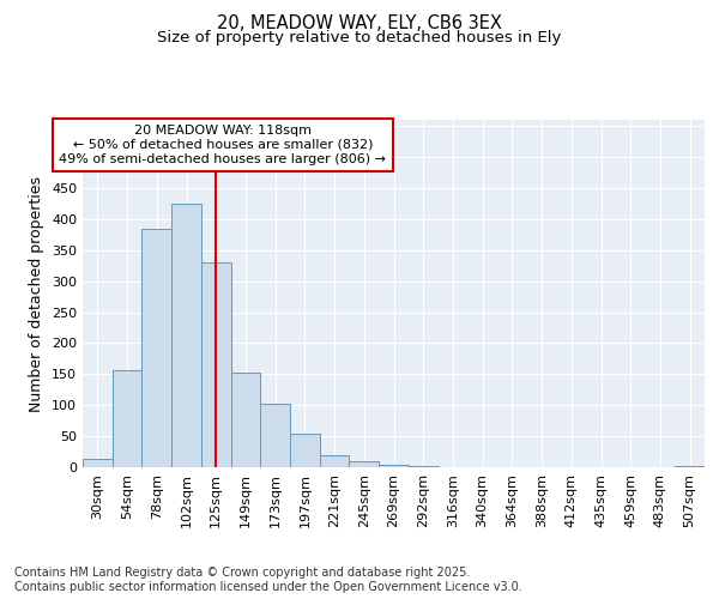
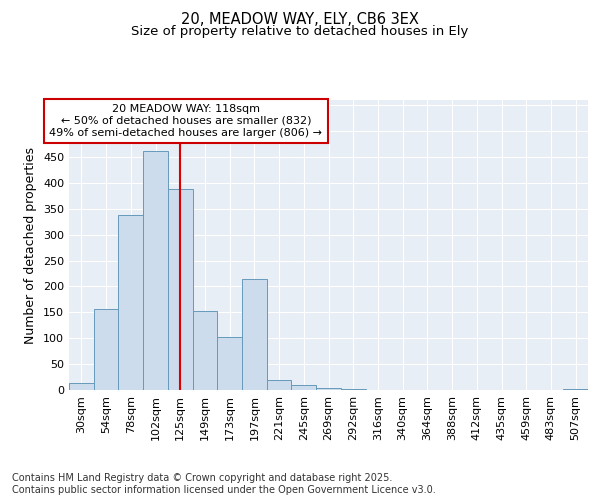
78sqm: 385 -> 338
102sqm: 425 -> 462
125sqm: 330 -> 388
197sqm: 55 -> 214
